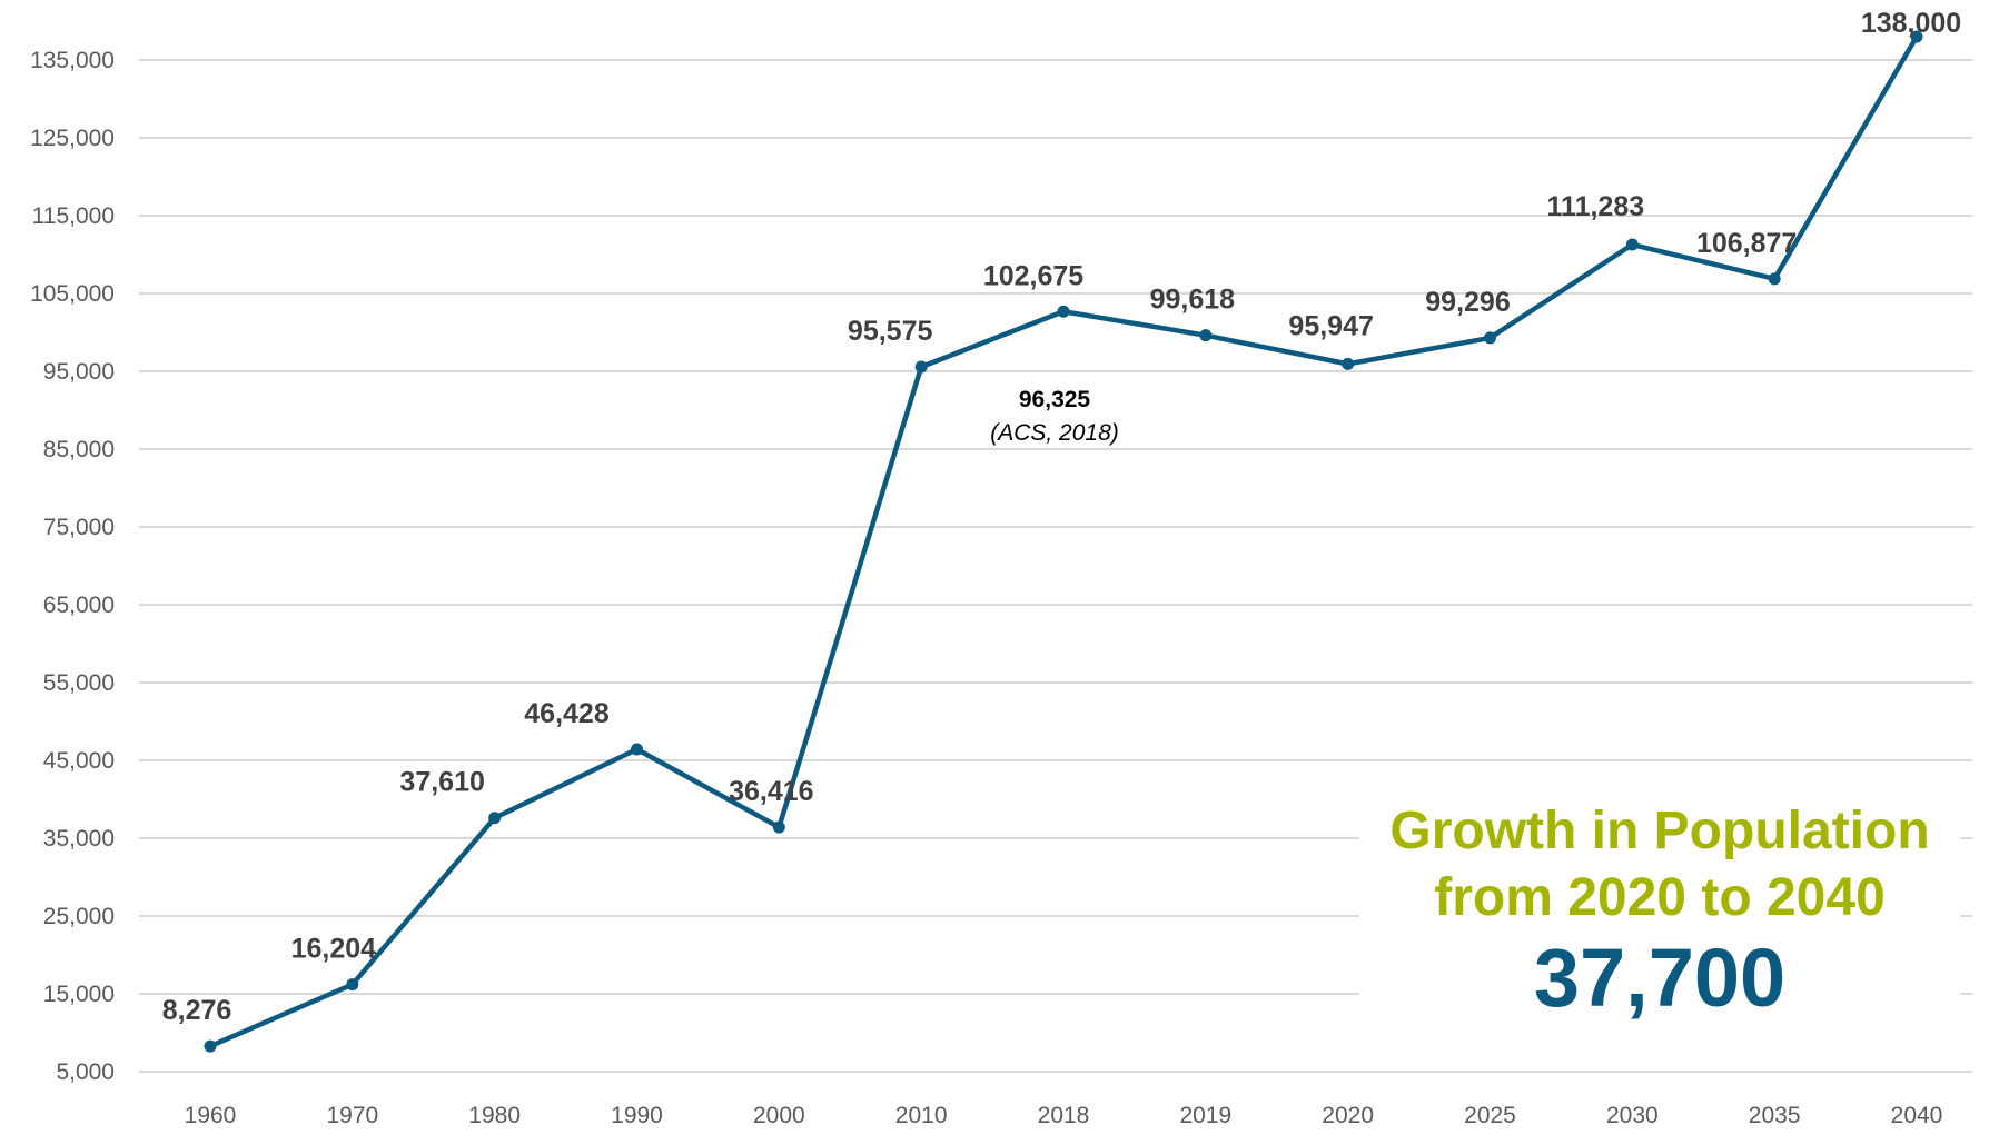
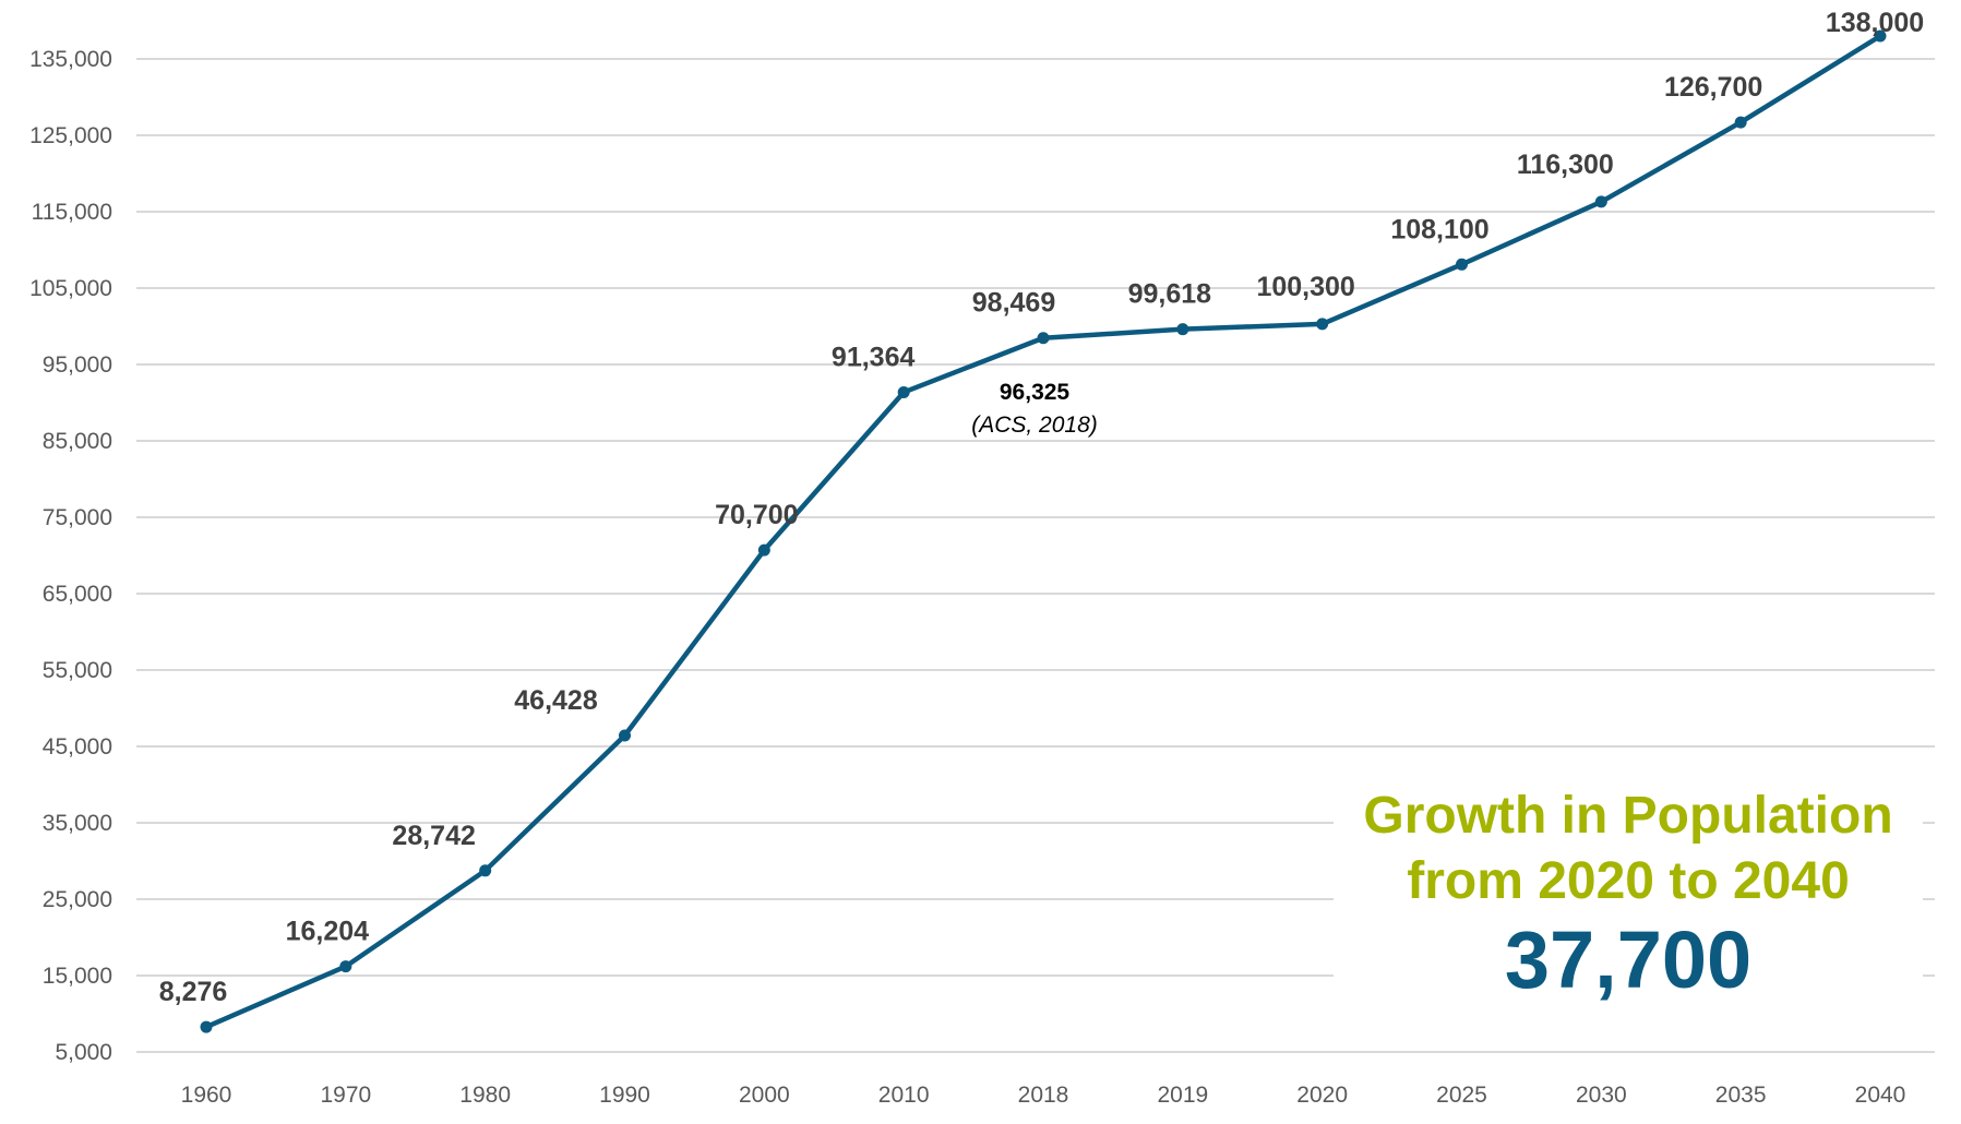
1980: 37,610 -> 28,742
2000: 36,416 -> 70,700
2010: 95,575 -> 91,364
2018: 102,675 -> 98,469
2020: 95,947 -> 100,300
2025: 99,296 -> 108,100
2030: 111,283 -> 116,300
2035: 106,877 -> 126,700
